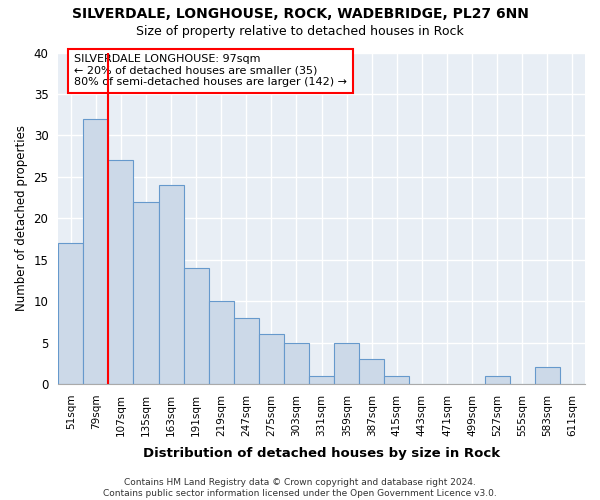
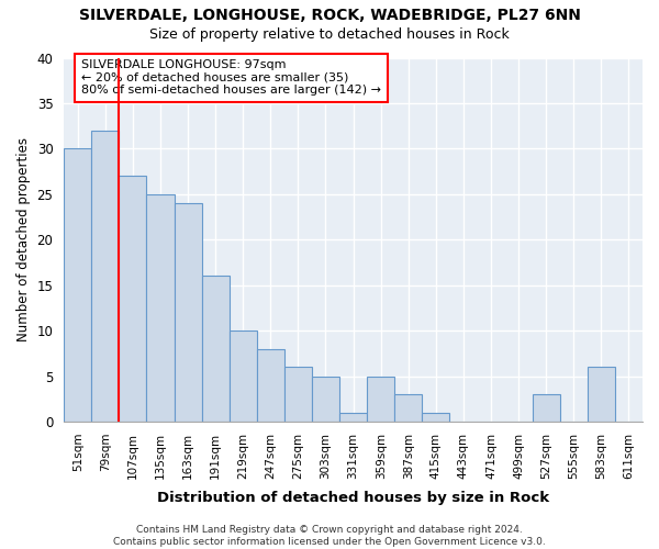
51sqm: 17 -> 30
135sqm: 22 -> 25
191sqm: 14 -> 16
527sqm: 1 -> 3
583sqm: 2 -> 6
